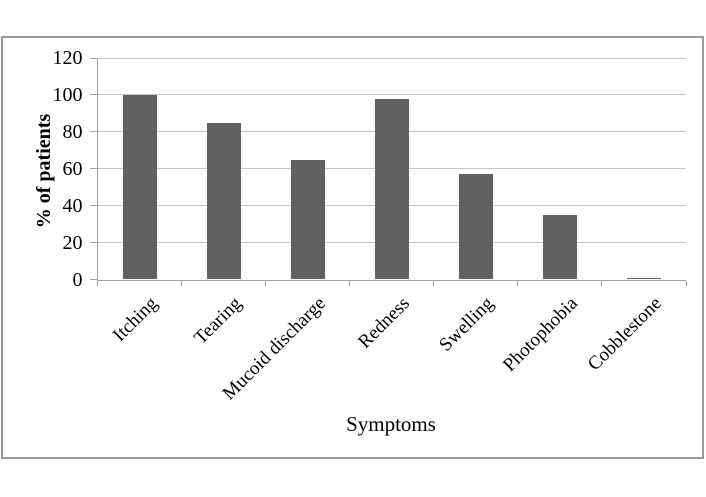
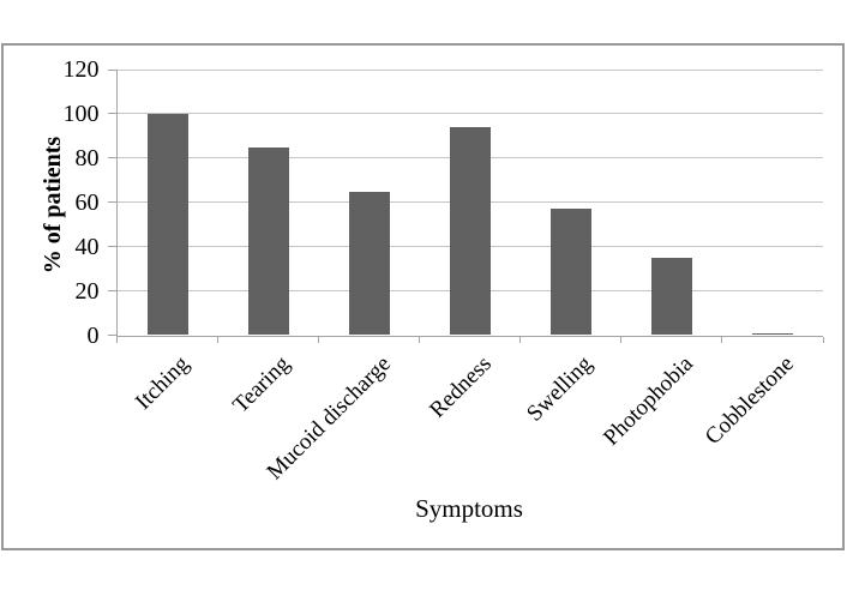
Redness: 98 -> 94
